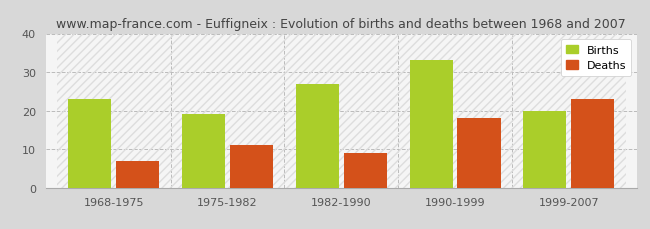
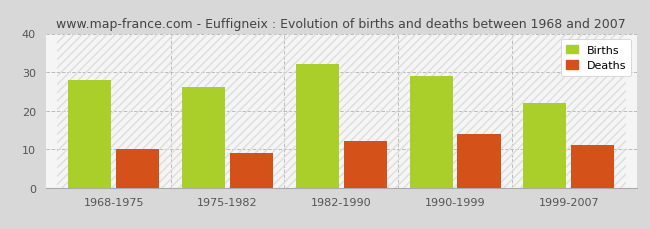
Births/1968-1975: 23 -> 28
Deaths/1968-1975: 7 -> 10
Births/1975-1982: 19 -> 26
Deaths/1975-1982: 11 -> 9
Births/1982-1990: 27 -> 32
Deaths/1982-1990: 9 -> 12
Births/1990-1999: 33 -> 29
Deaths/1990-1999: 18 -> 14
Births/1999-2007: 20 -> 22
Deaths/1999-2007: 23 -> 11
